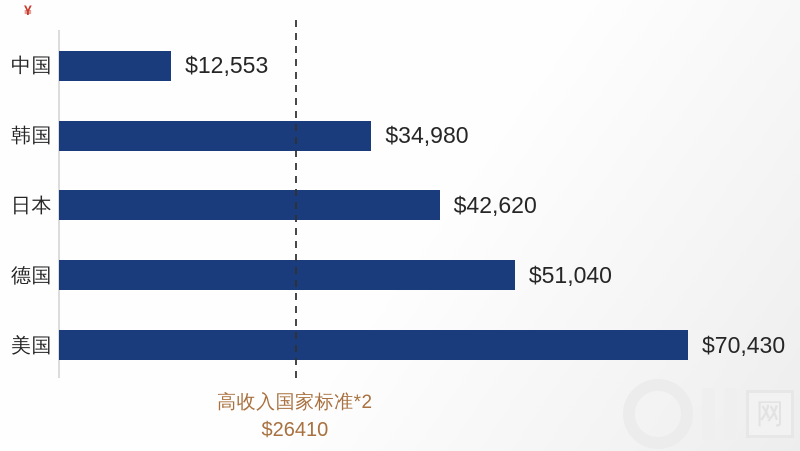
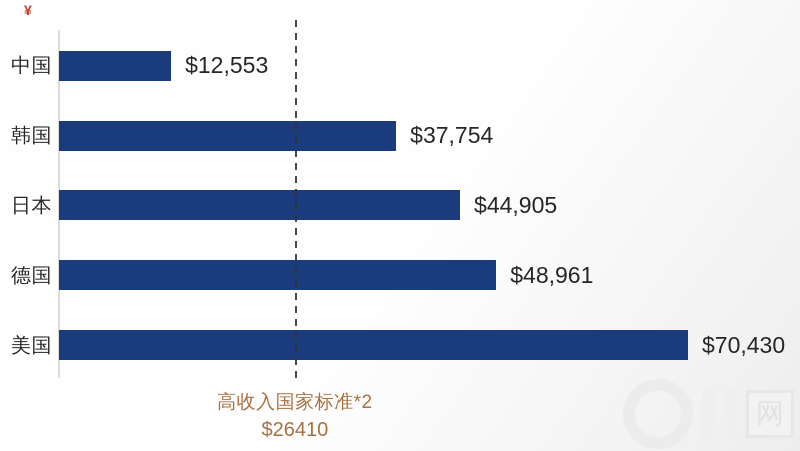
韩国: $34,980 -> $37,754
日本: $42,620 -> $44,905
德国: $51,040 -> $48,961
